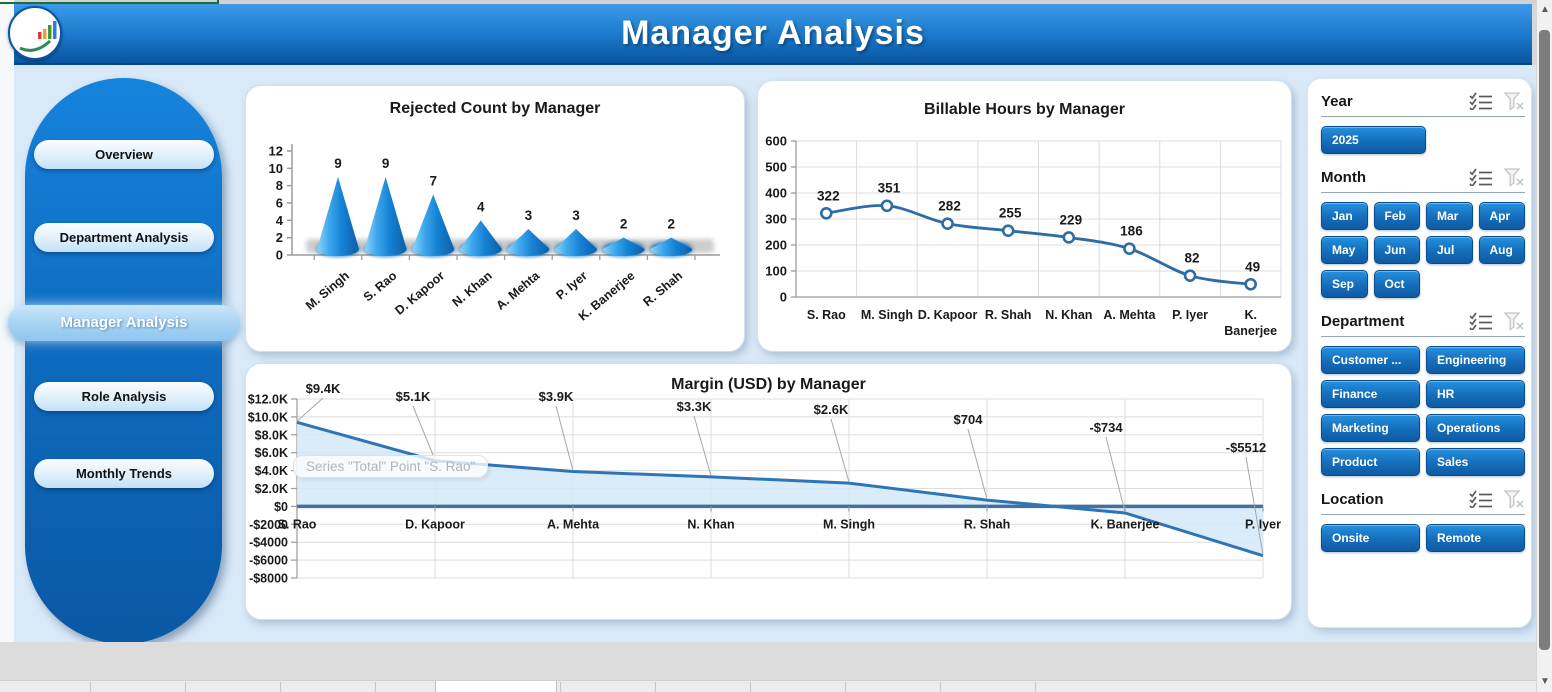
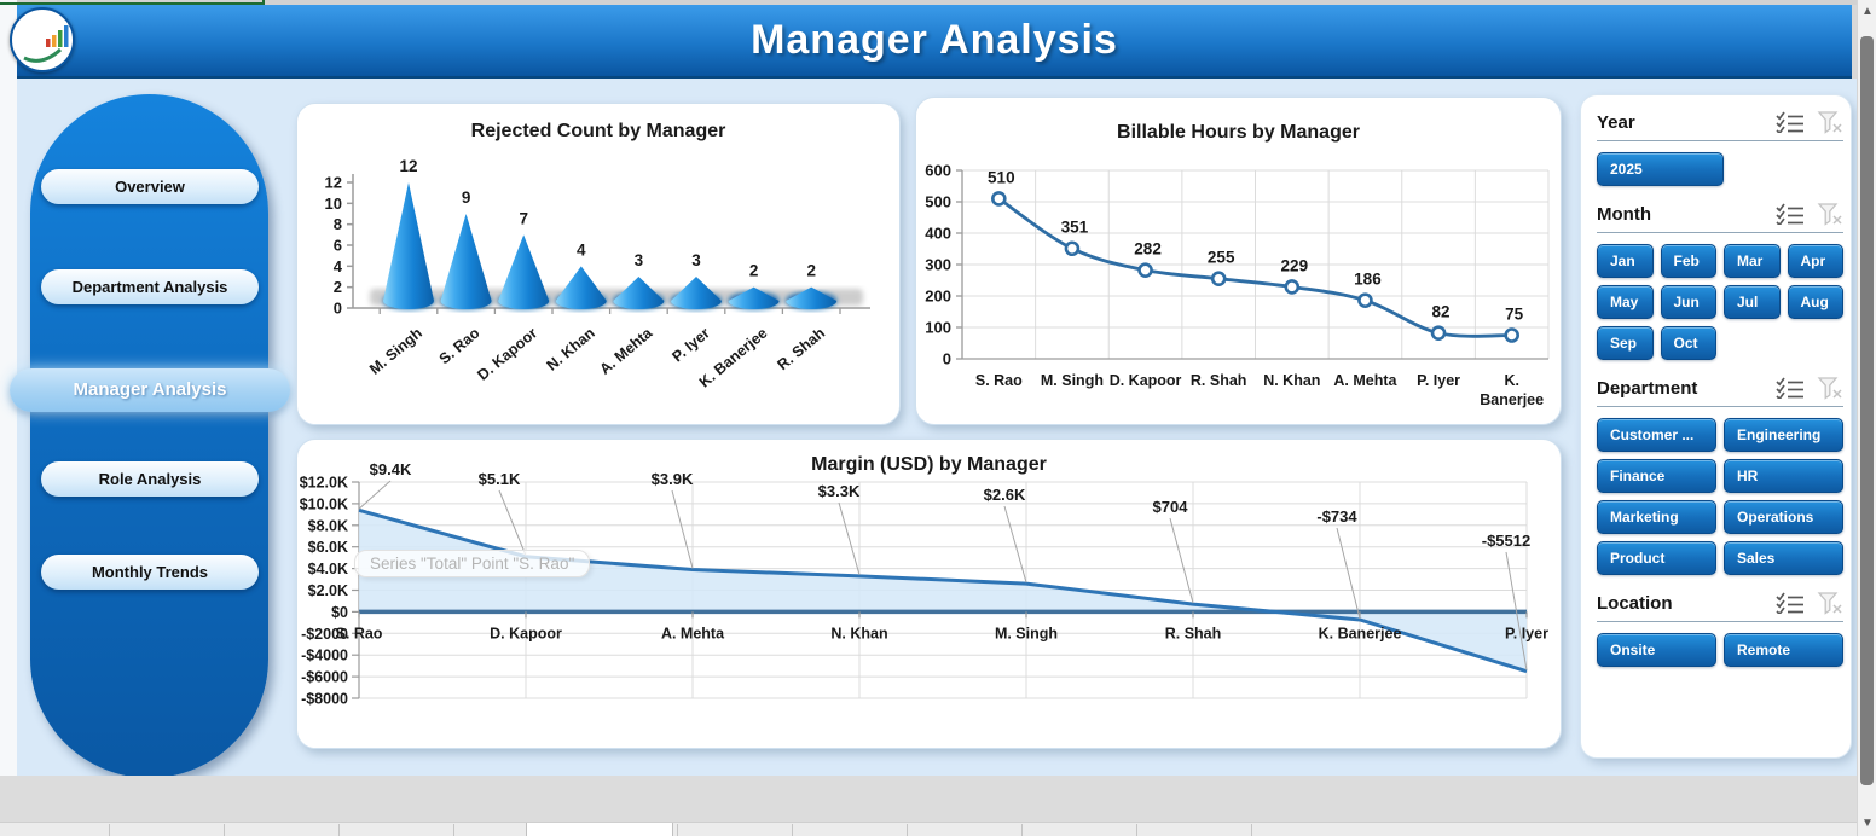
Rejected Count by Manager/M. Singh: 9 -> 12
Billable Hours by Manager/S. Rao: 322 -> 510
Billable Hours by Manager/K. Banerjee: 49 -> 75
